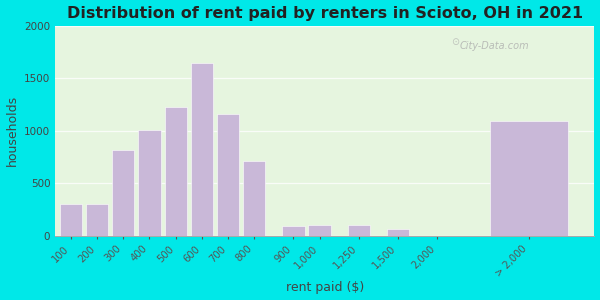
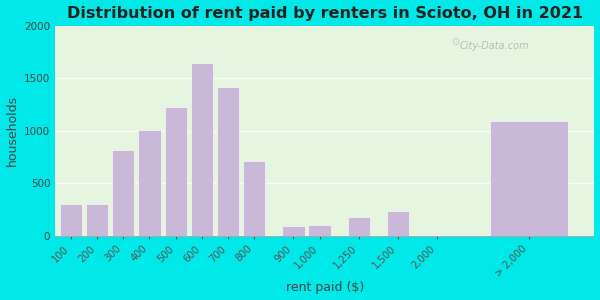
700: 1160 -> 1420
1,250: 100 -> 180
1,500: 70 -> 240
